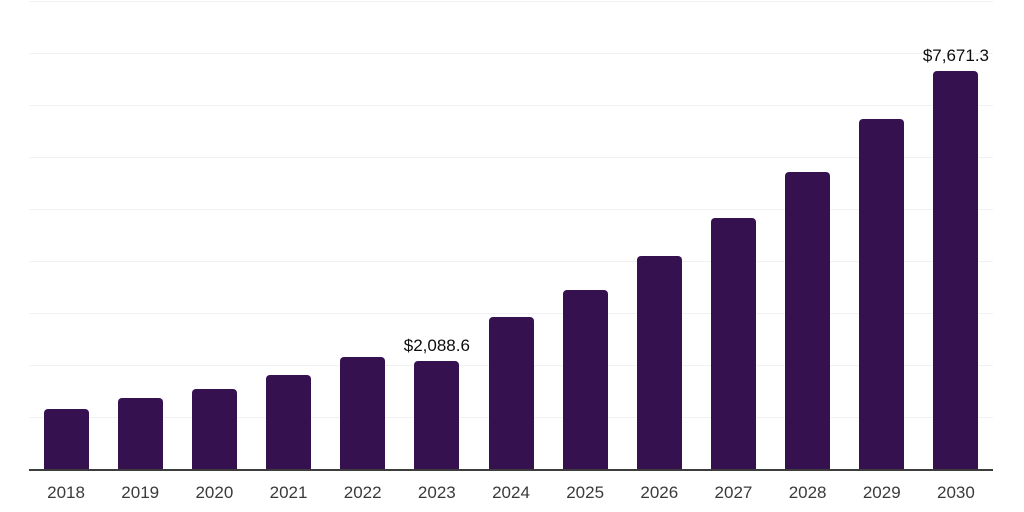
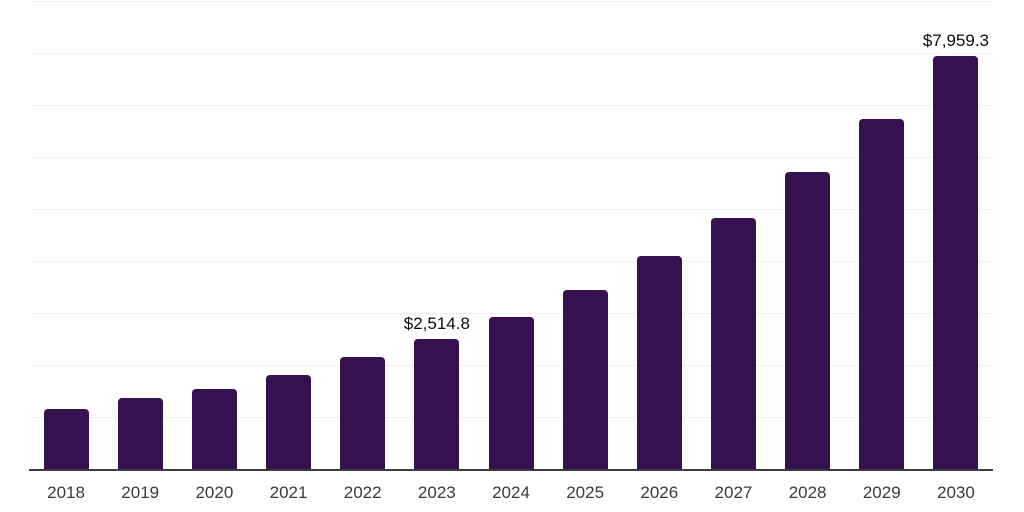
2023: $2,088.6 -> $2,514.8
2030: $7,671.3 -> $7,959.3
